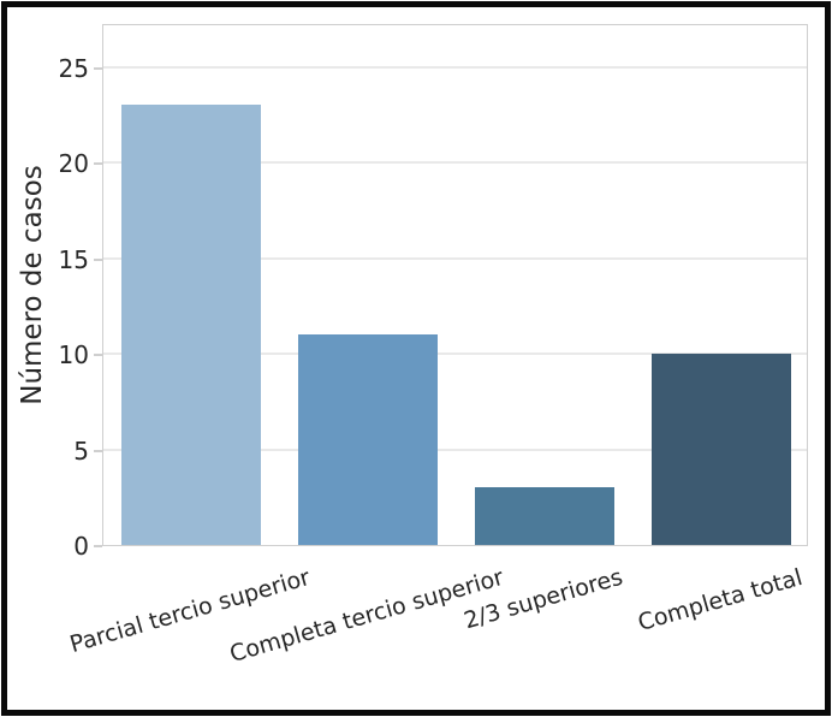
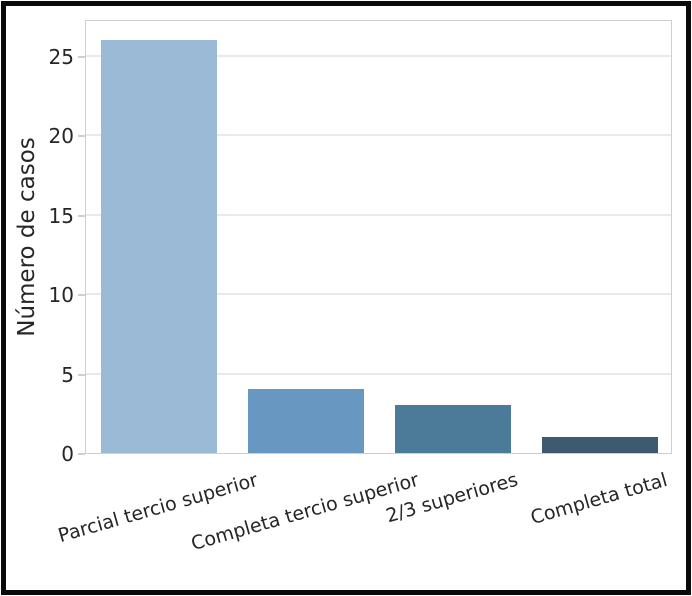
Parcial tercio superior: 23 -> 26
Completa tercio superior: 11 -> 4
Completa total: 10 -> 1
